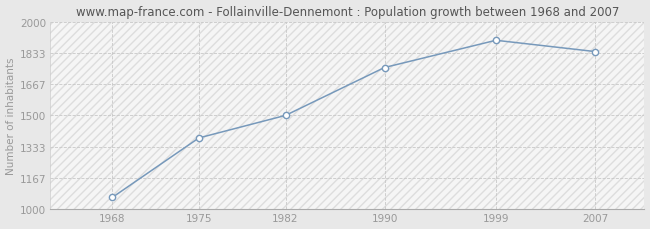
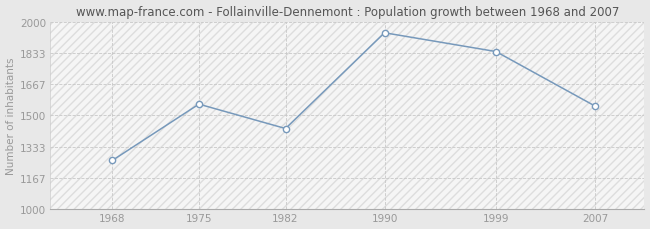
1968: 1060 -> 1260
1975: 1380 -> 1560
1982: 1500 -> 1430
1990: 1760 -> 1940
1999: 1900 -> 1840
2007: 1840 -> 1550
